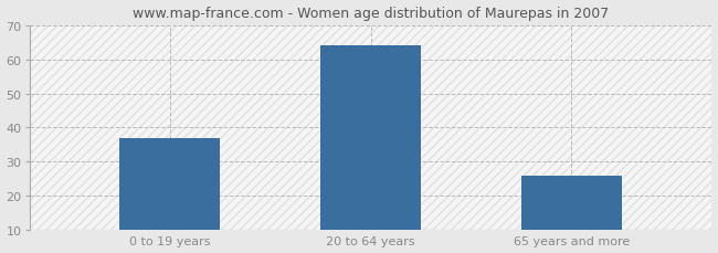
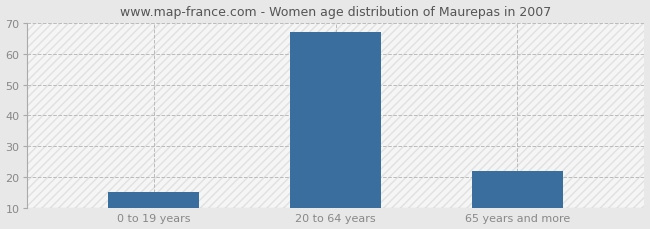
0 to 19 years: 37 -> 15
20 to 64 years: 64 -> 67
65 years and more: 26 -> 22
